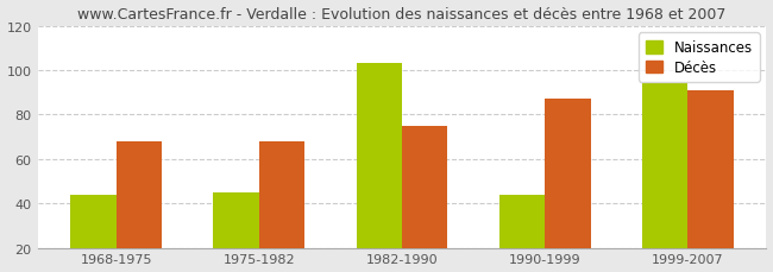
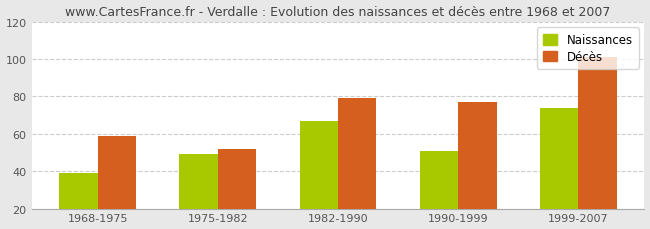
Naissances/1968-1975: 44 -> 39
Décès/1968-1975: 68 -> 59
Naissances/1975-1982: 45 -> 49
Décès/1975-1982: 68 -> 52
Naissances/1982-1990: 103 -> 67
Décès/1982-1990: 75 -> 79
Naissances/1990-1999: 44 -> 51
Décès/1990-1999: 87 -> 77
Naissances/1999-2007: 94 -> 74
Décès/1999-2007: 91 -> 101
